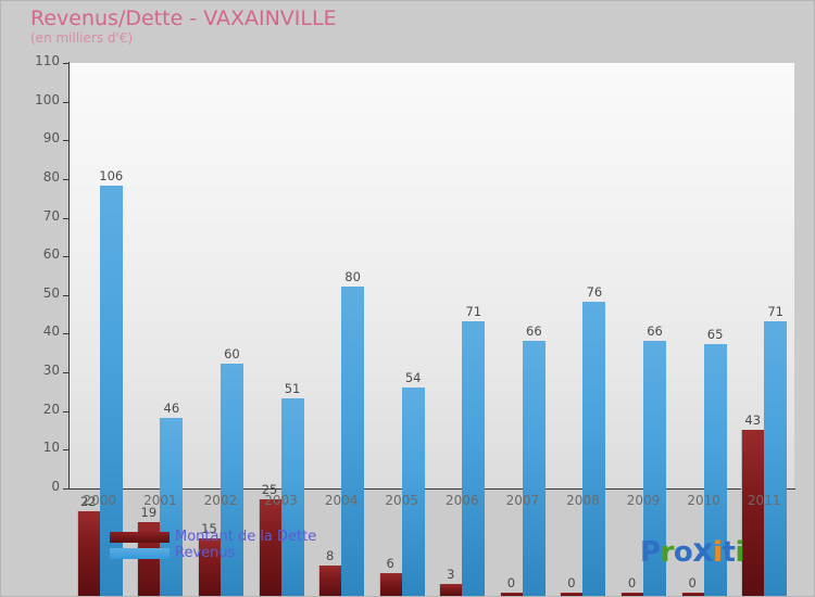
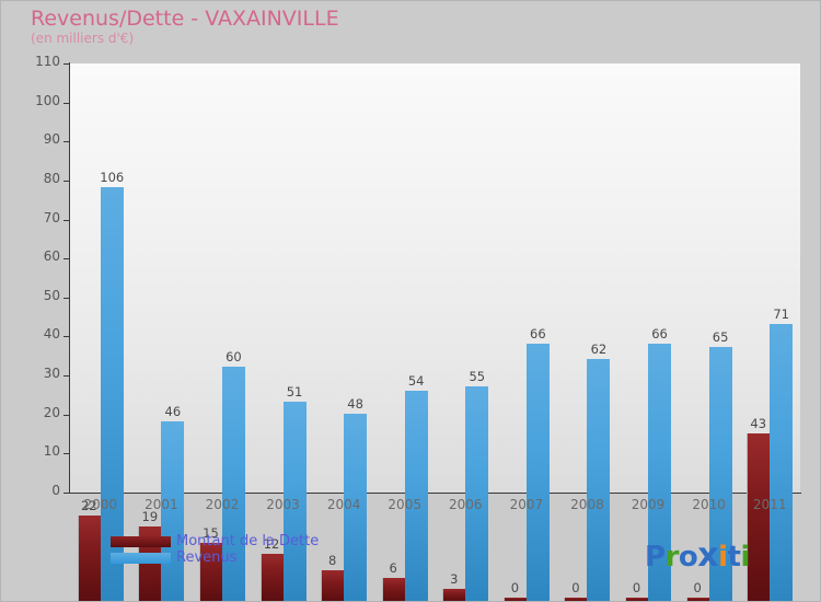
Montant de la Dette/2003: 25 -> 12
Revenus/2004: 80 -> 48
Revenus/2006: 71 -> 55
Revenus/2008: 76 -> 62
